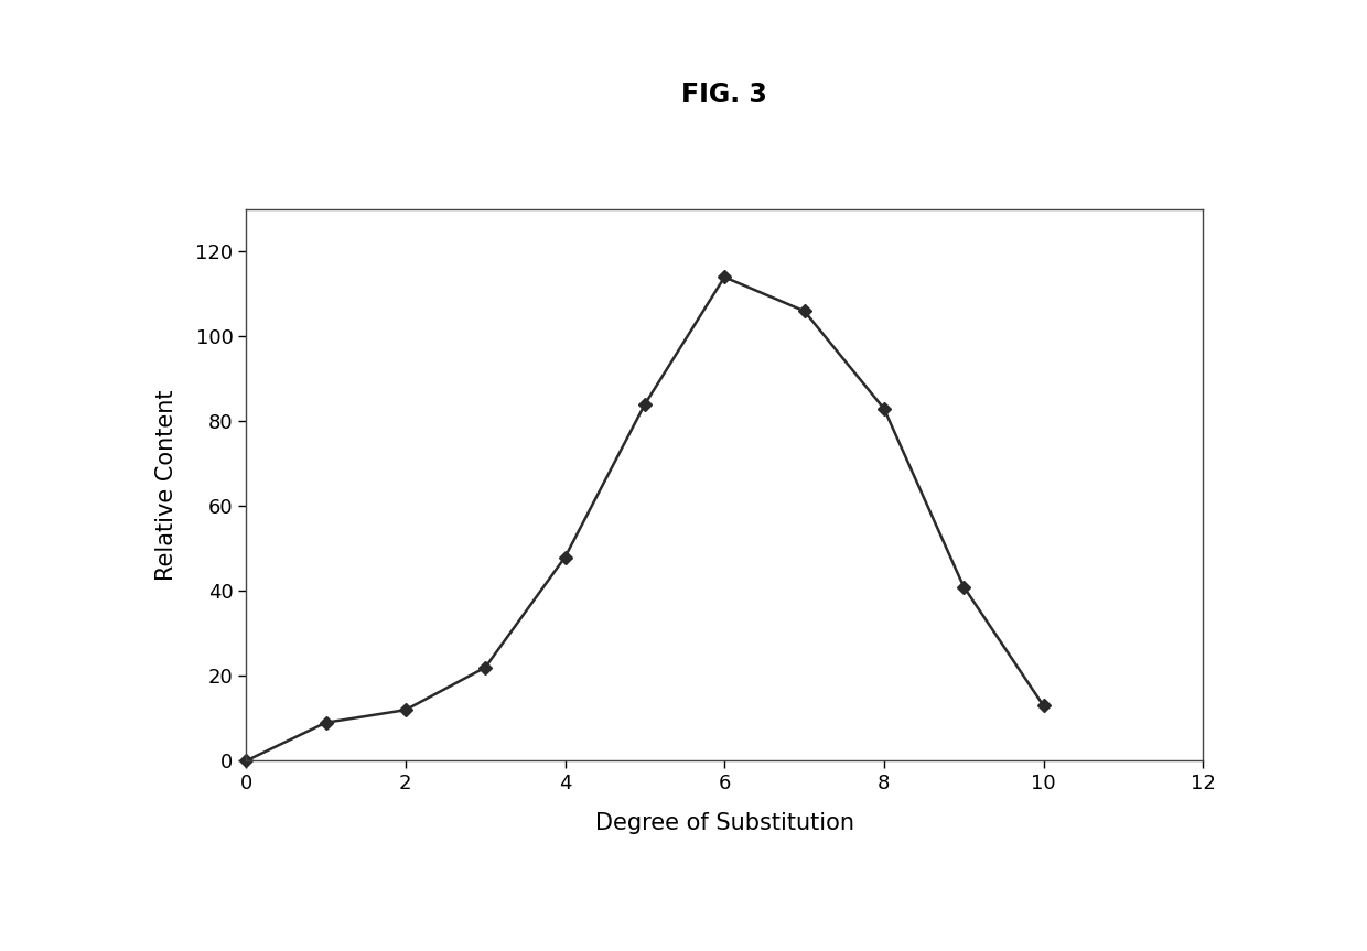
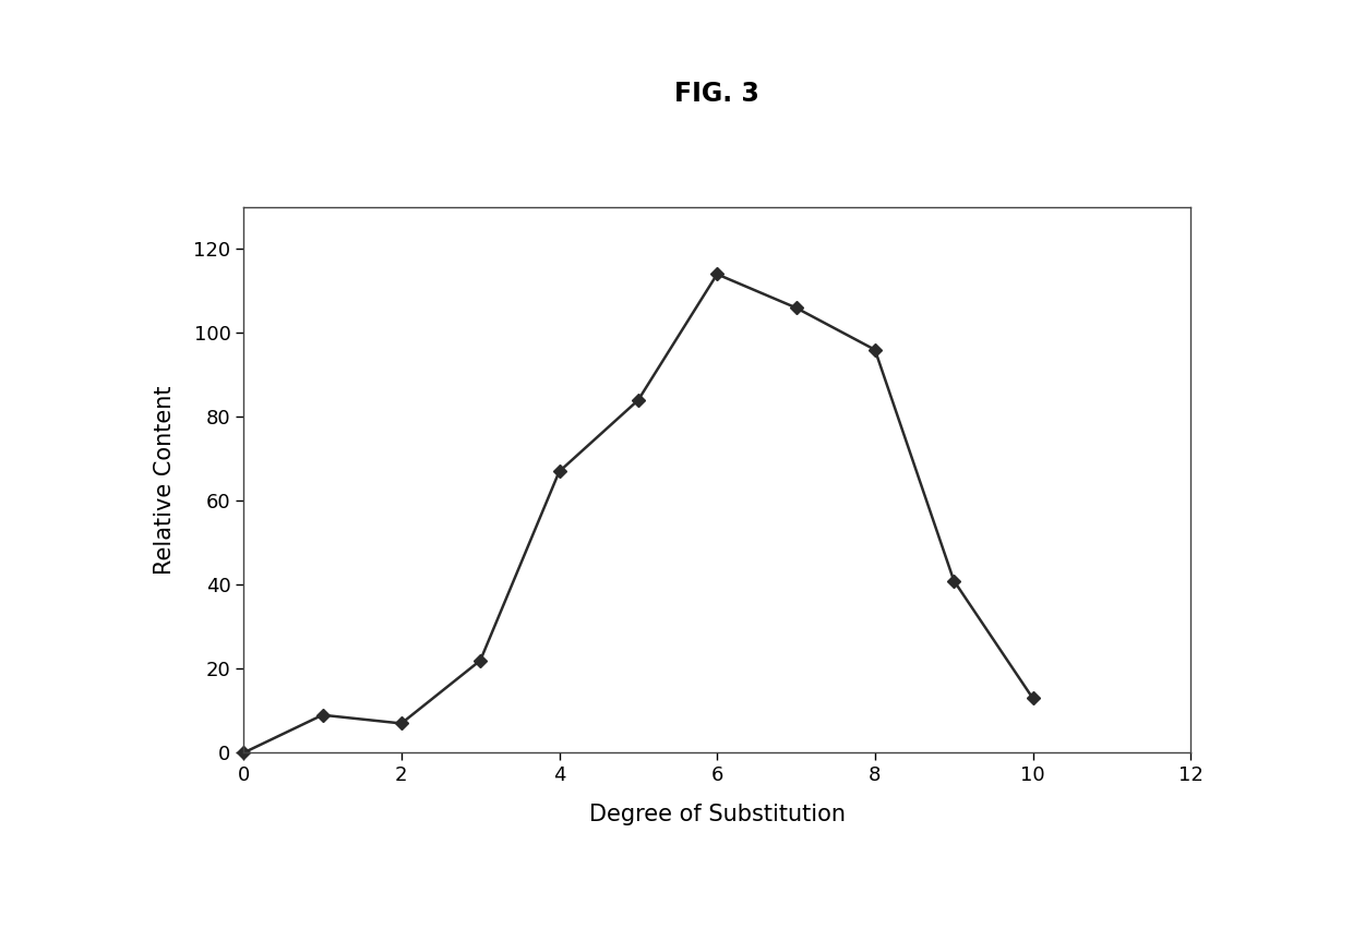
2: 12 -> 7
4: 48 -> 67
8: 83 -> 96
